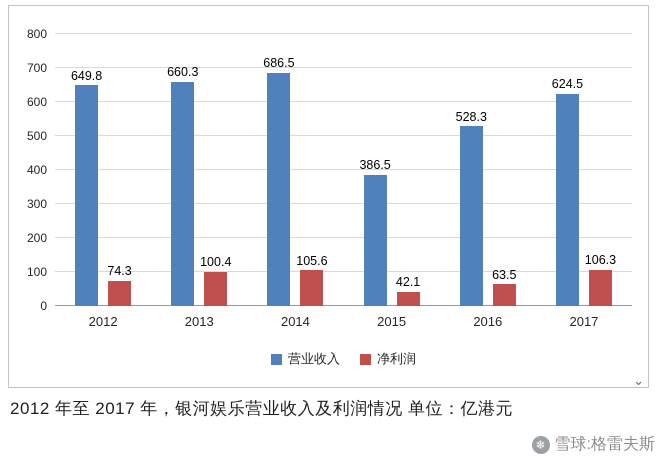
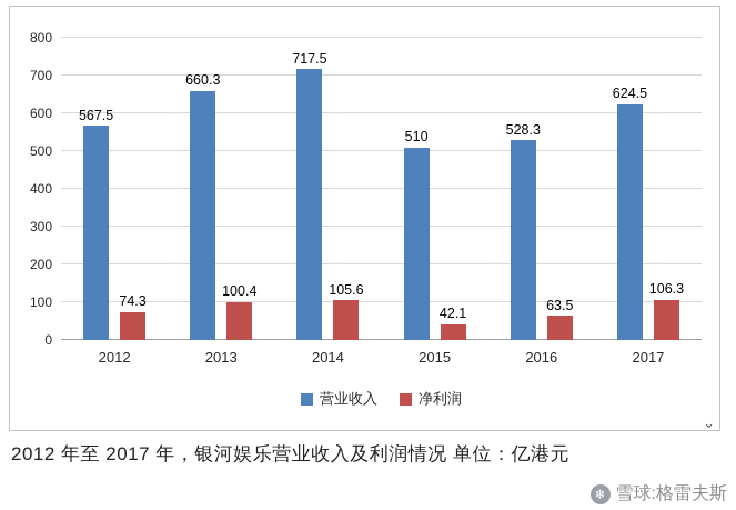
营业收入/2012: 649.8 -> 567.5
营业收入/2014: 686.5 -> 717.5
营业收入/2015: 386.5 -> 510
